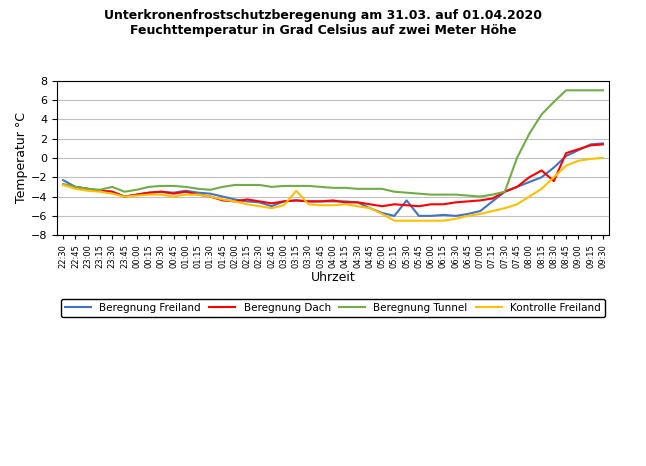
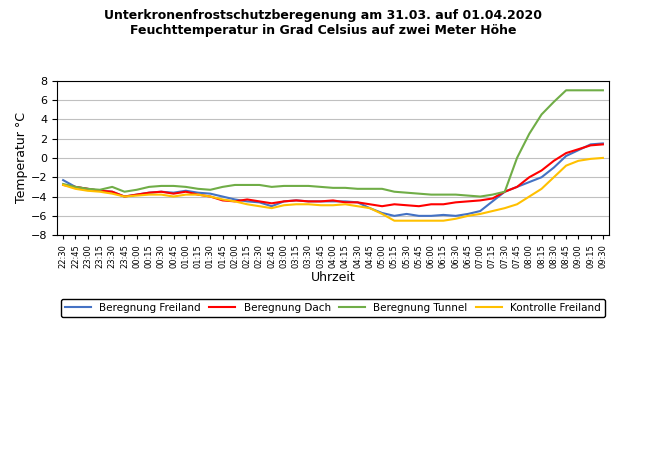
Kontrolle Freiland/03:15: -3.4 -> -4.8
Beregnung Freiland/05:30: -4.4 -> -5.8
Beregnung Dach/08:30: -2.4 -> -0.3
